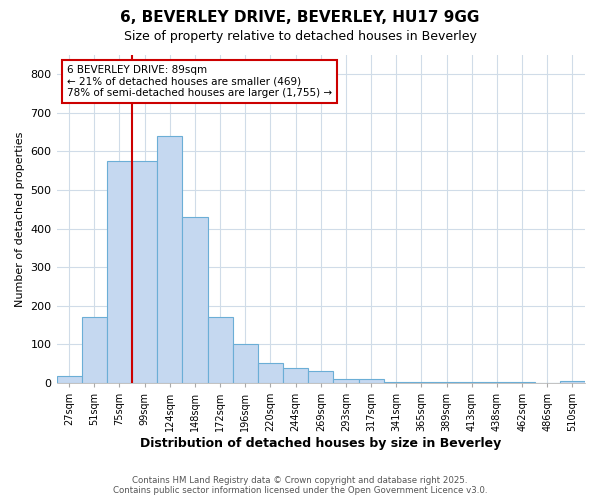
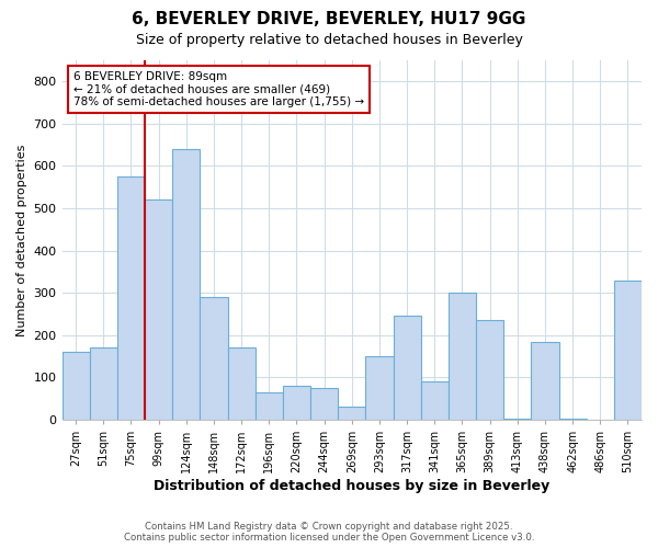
27sqm: 18 -> 160
99sqm: 575 -> 520
148sqm: 430 -> 290
196sqm: 100 -> 65
220sqm: 52 -> 80
244sqm: 40 -> 75
293sqm: 10 -> 150
317sqm: 10 -> 245
341sqm: 3 -> 90
365sqm: 3 -> 300
389sqm: 3 -> 235
438sqm: 3 -> 185
510sqm: 5 -> 330
